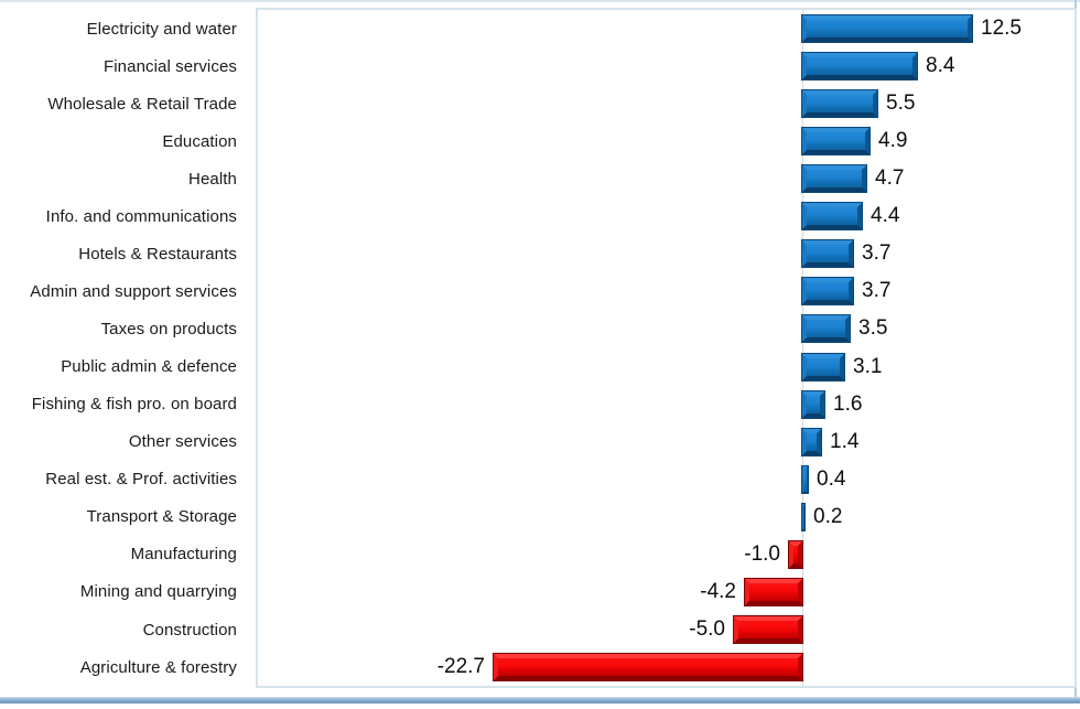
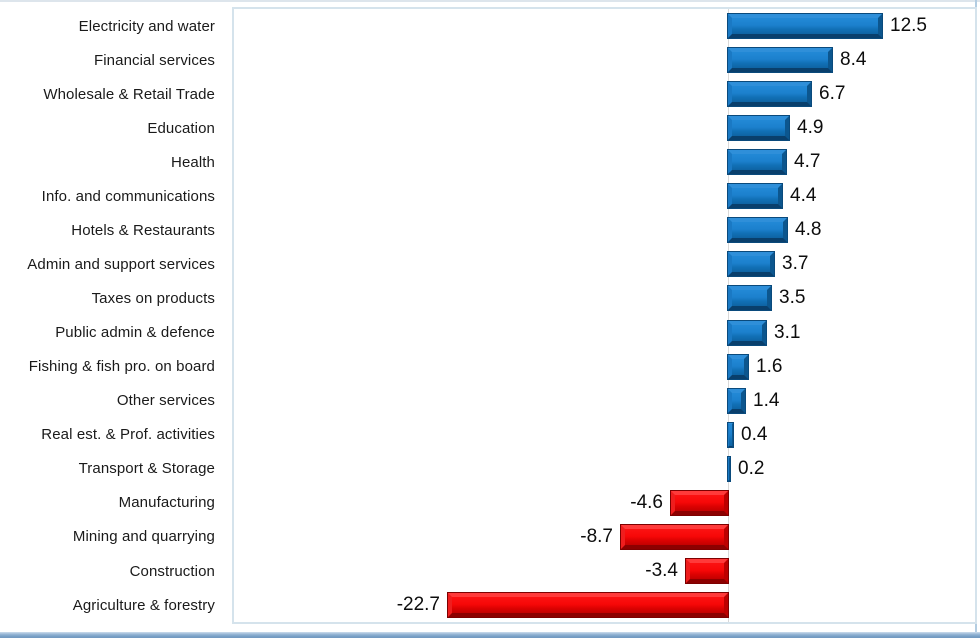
Wholesale & Retail Trade: 5.5 -> 6.7
Hotels & Restaurants: 3.7 -> 4.8
Manufacturing: -1.0 -> -4.6
Mining and quarrying: -4.2 -> -8.7
Construction: -5.0 -> -3.4
